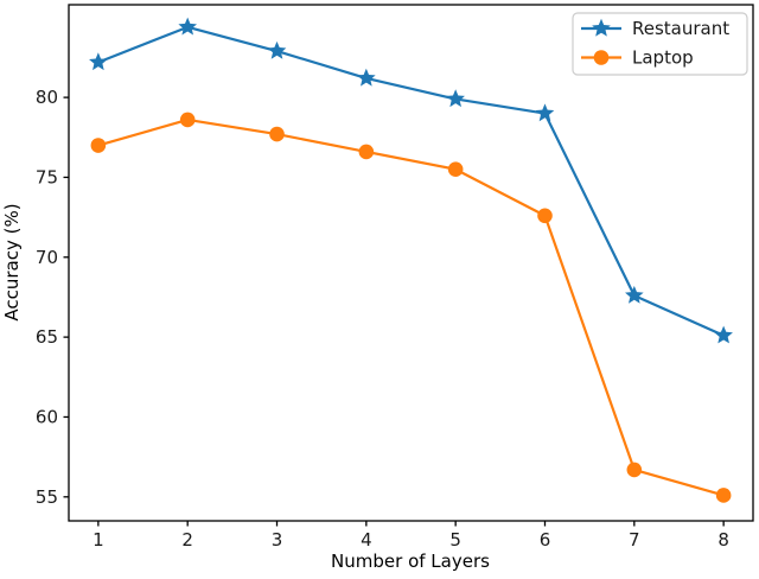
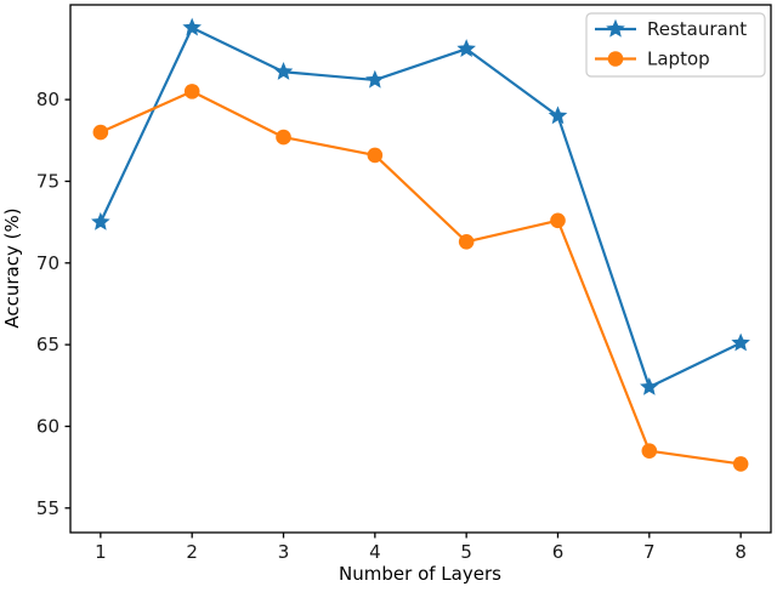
Restaurant/1: 82.2 -> 72.5
Laptop/1: 77.0 -> 78.0
Laptop/2: 78.6 -> 80.5
Restaurant/3: 82.9 -> 81.7
Restaurant/5: 79.9 -> 83.1
Laptop/5: 75.5 -> 71.3
Restaurant/7: 67.6 -> 62.4
Laptop/7: 56.7 -> 58.5
Laptop/8: 55.1 -> 57.7
